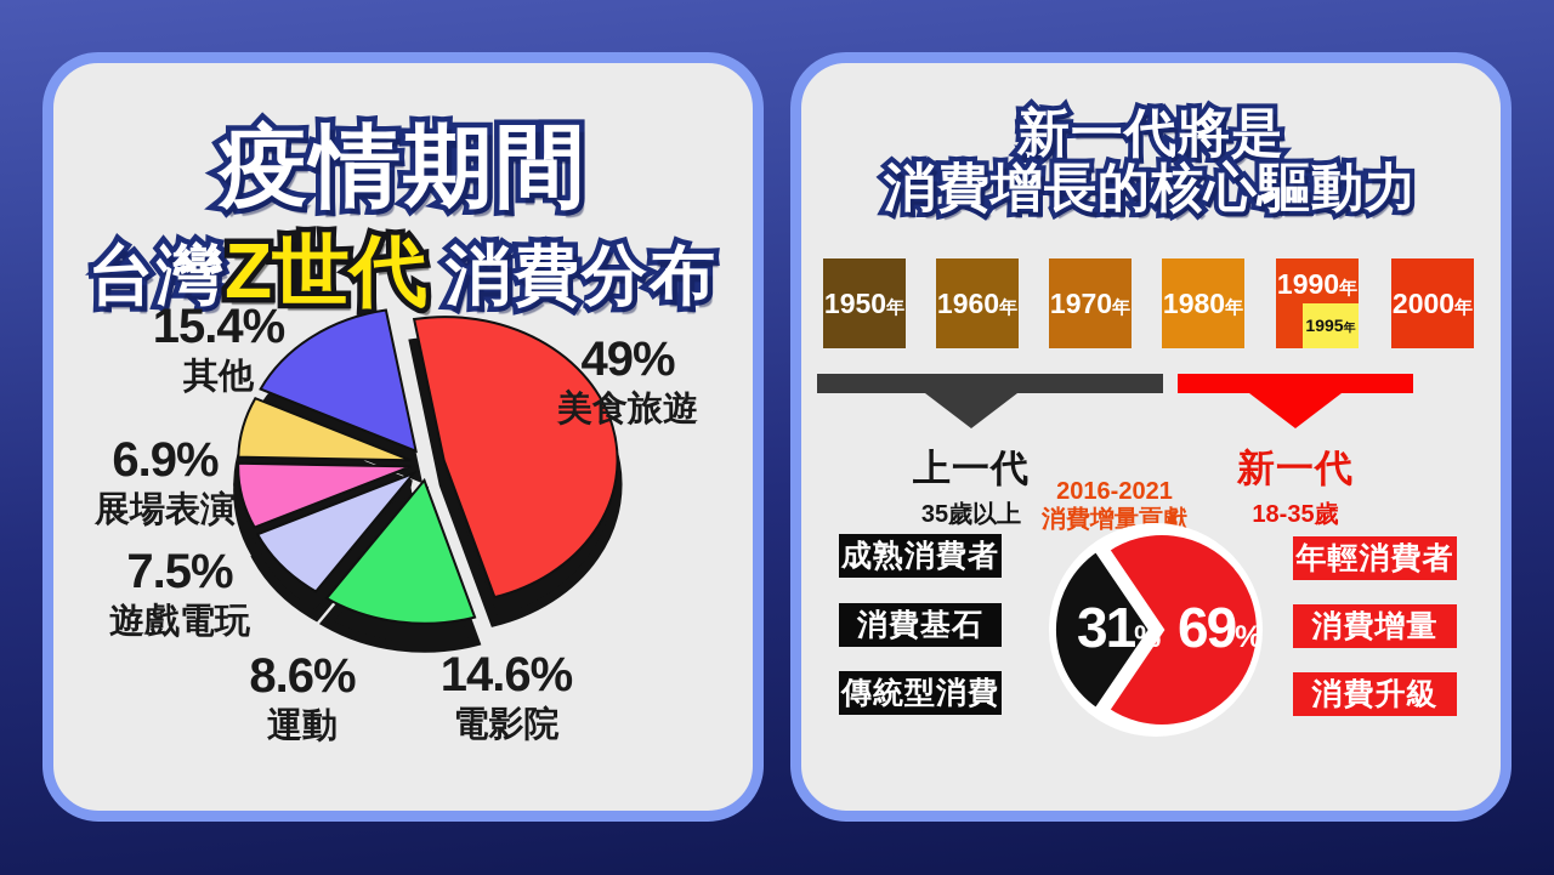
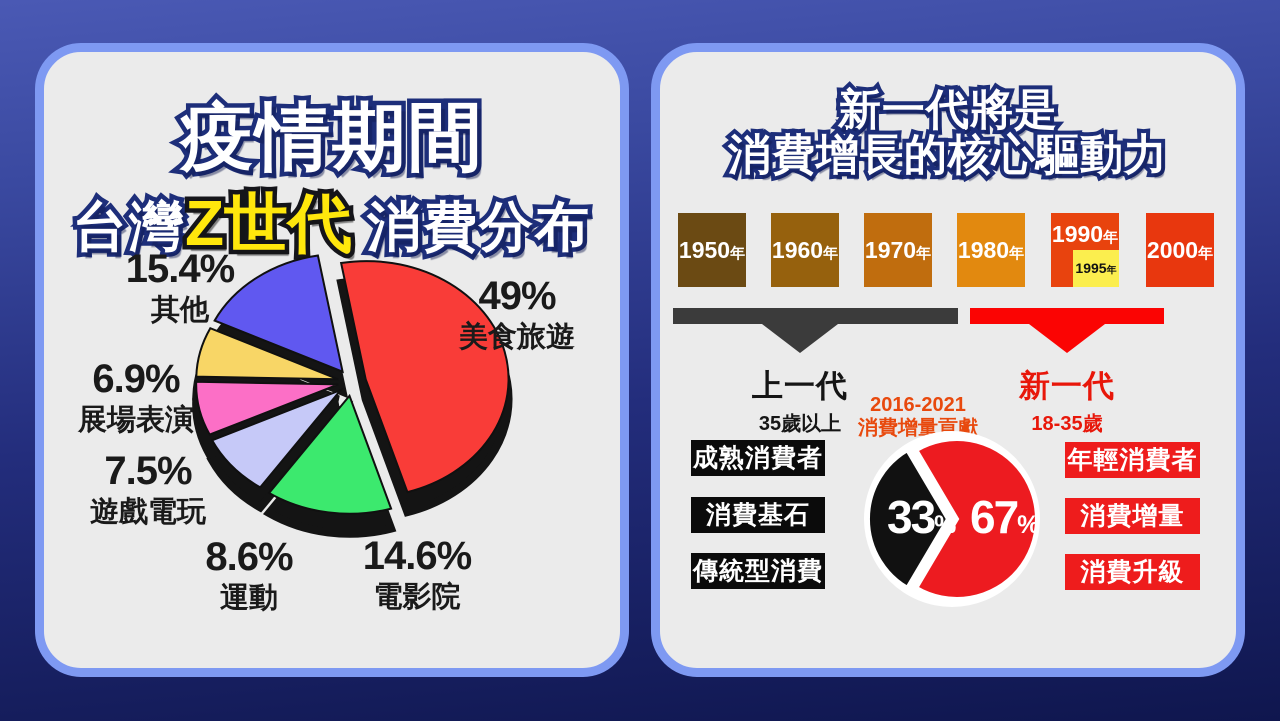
2016-2021 消費增量貢獻/新一代 18-35歲: 69 -> 67
2016-2021 消費增量貢獻/上一代 35歲以上: 31 -> 33
